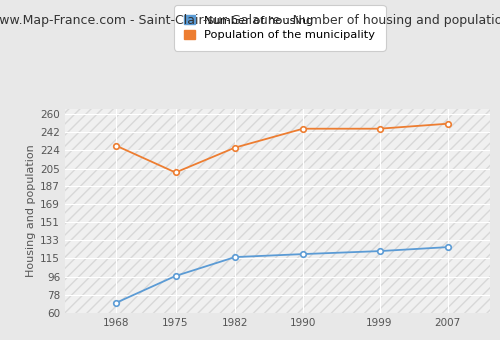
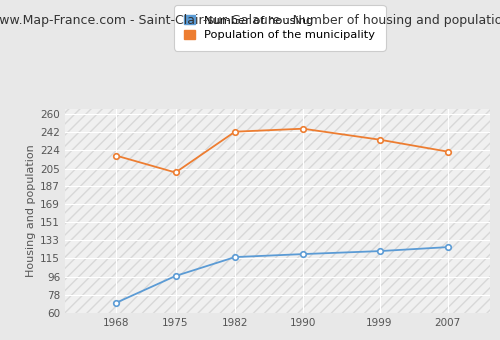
Population of the municipality/1968: 228 -> 218
Population of the municipality/1982: 226 -> 242
Population of the municipality/1999: 245 -> 234
Population of the municipality/2007: 250 -> 222
